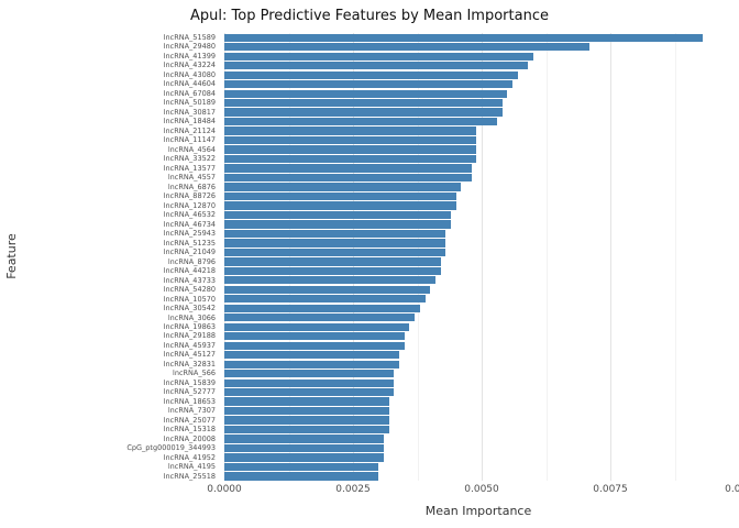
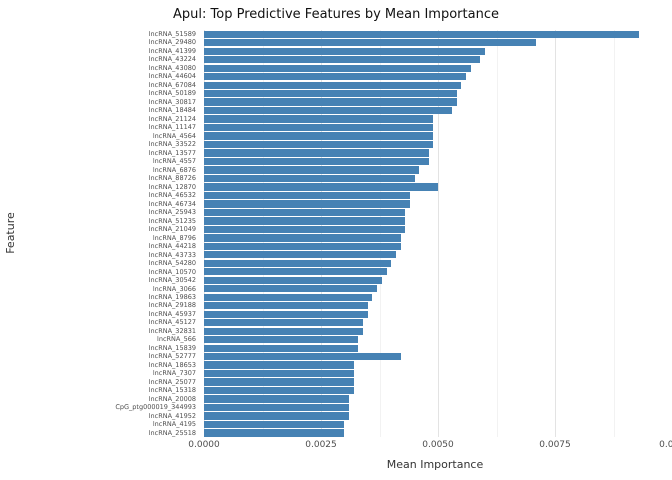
lncRNA_12870: 0.0045 -> 0.0050
lncRNA_52777: 0.0033 -> 0.0042
